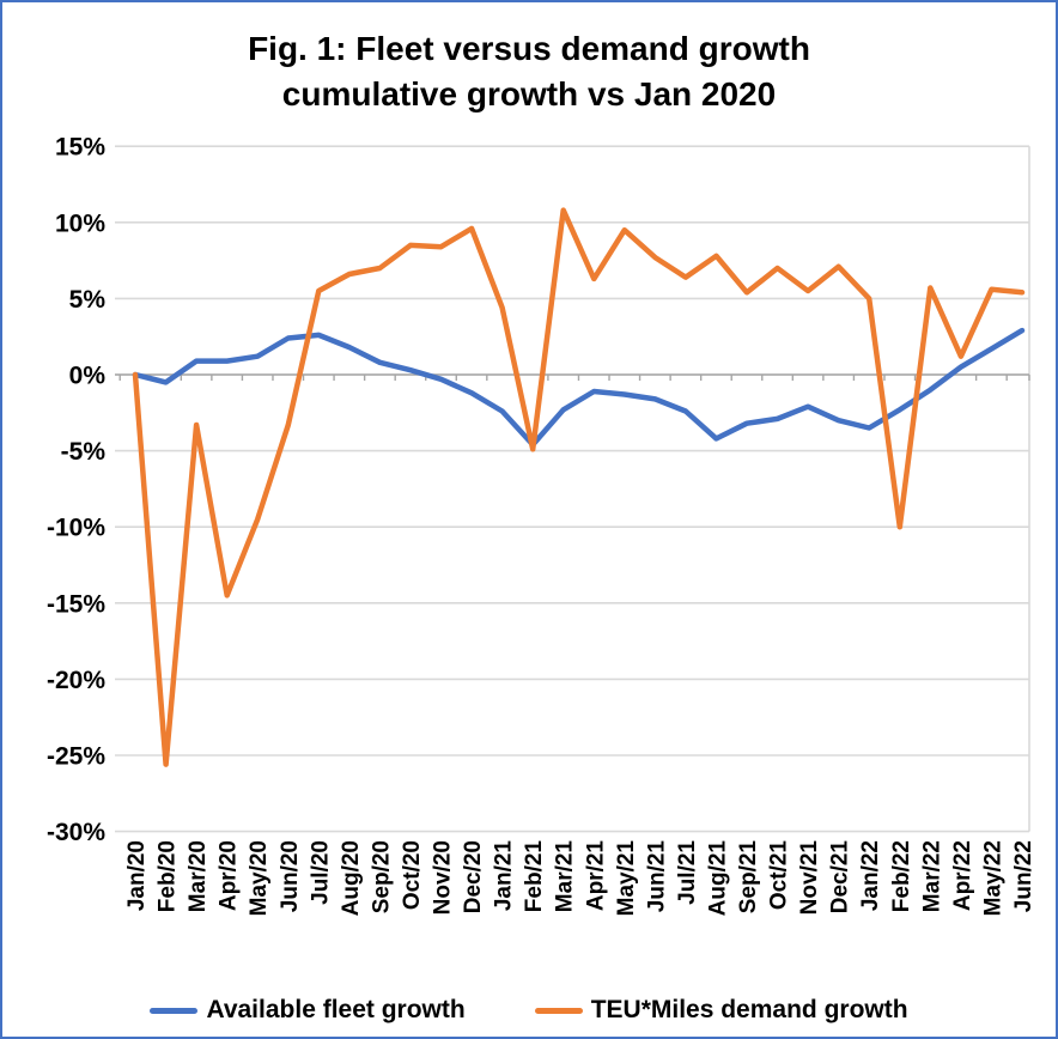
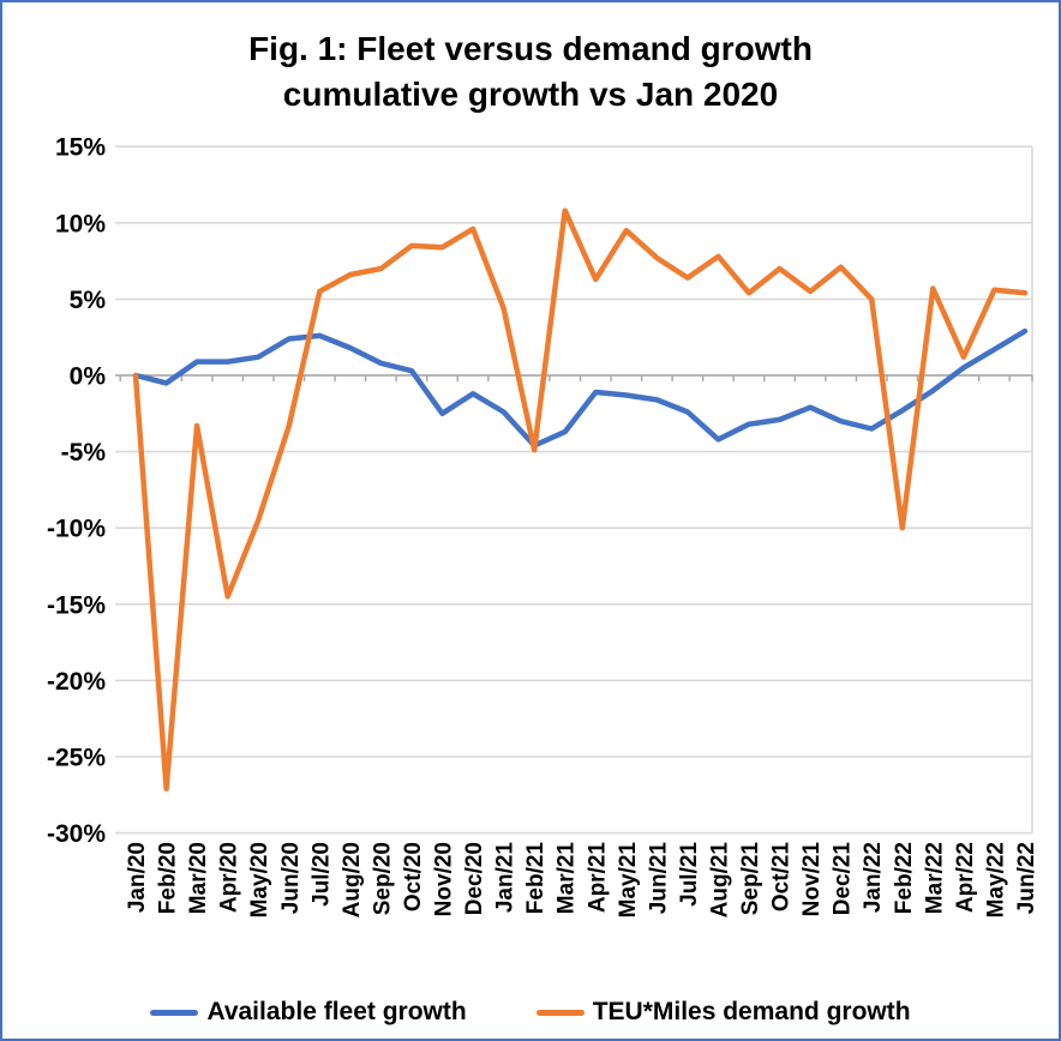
TEU*Miles demand growth/Feb/20: -25.6% -> -27.1%
Available fleet growth/Nov/20: -0.3% -> -2.5%
Available fleet growth/Mar/21: -2.3% -> -3.7%
